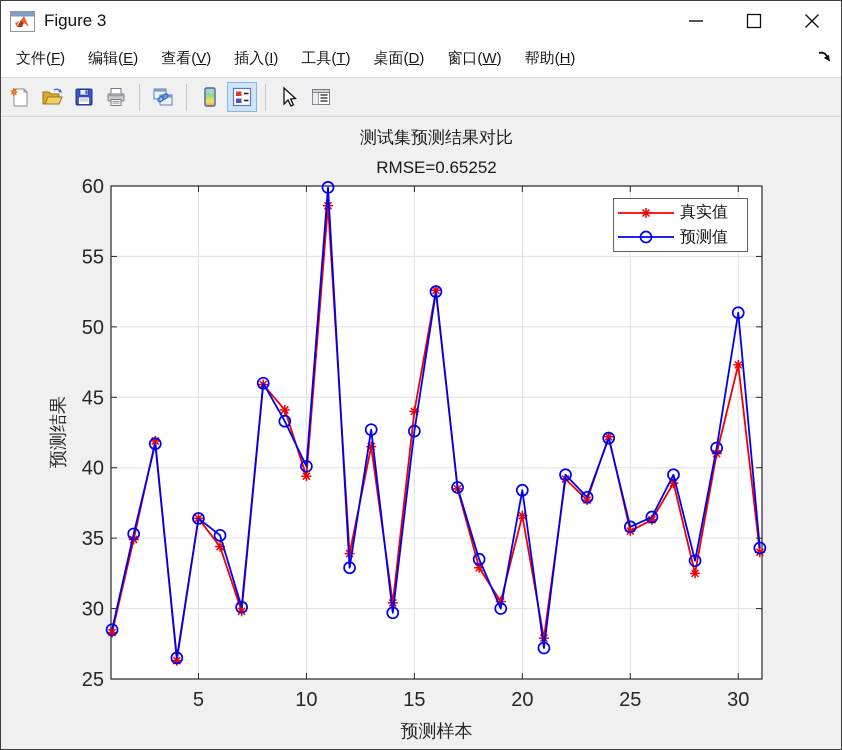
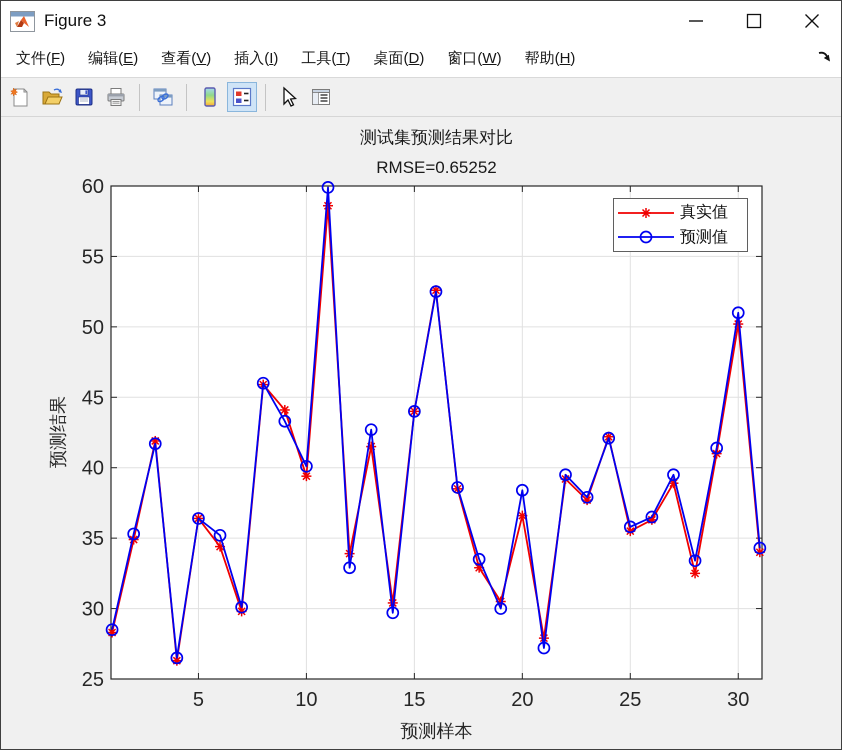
预测值/15: 42.6 -> 44.0
真实值/30: 47.3 -> 50.2
